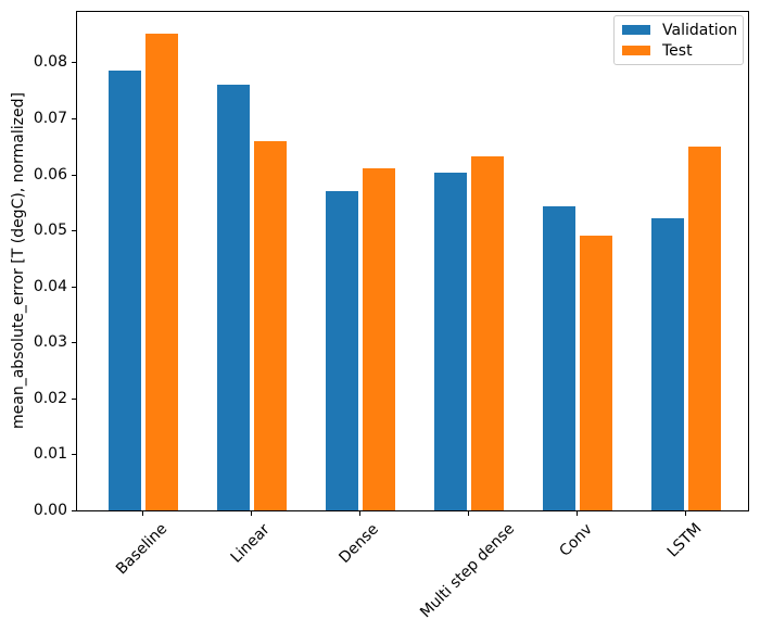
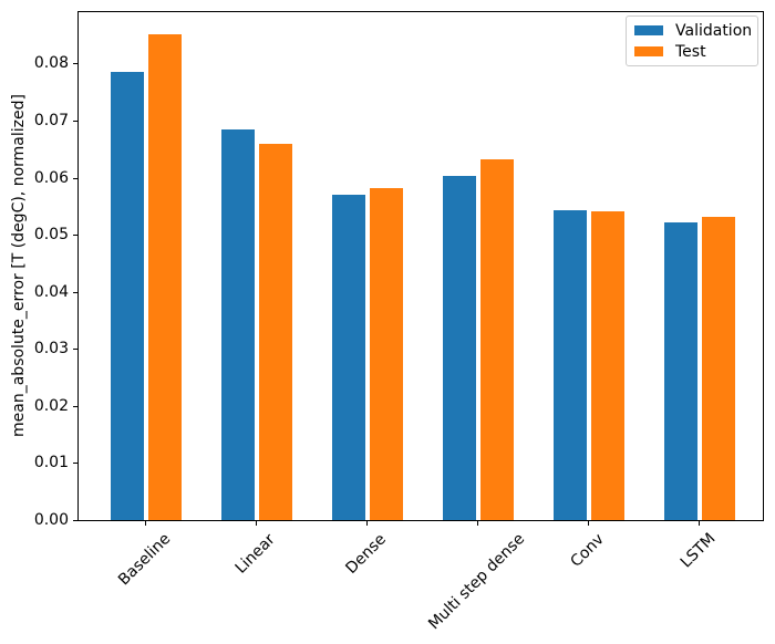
Validation/Linear: 0.076 -> 0.069
Test/Dense: 0.061 -> 0.058
Test/Conv: 0.049 -> 0.054
Test/LSTM: 0.065 -> 0.053
